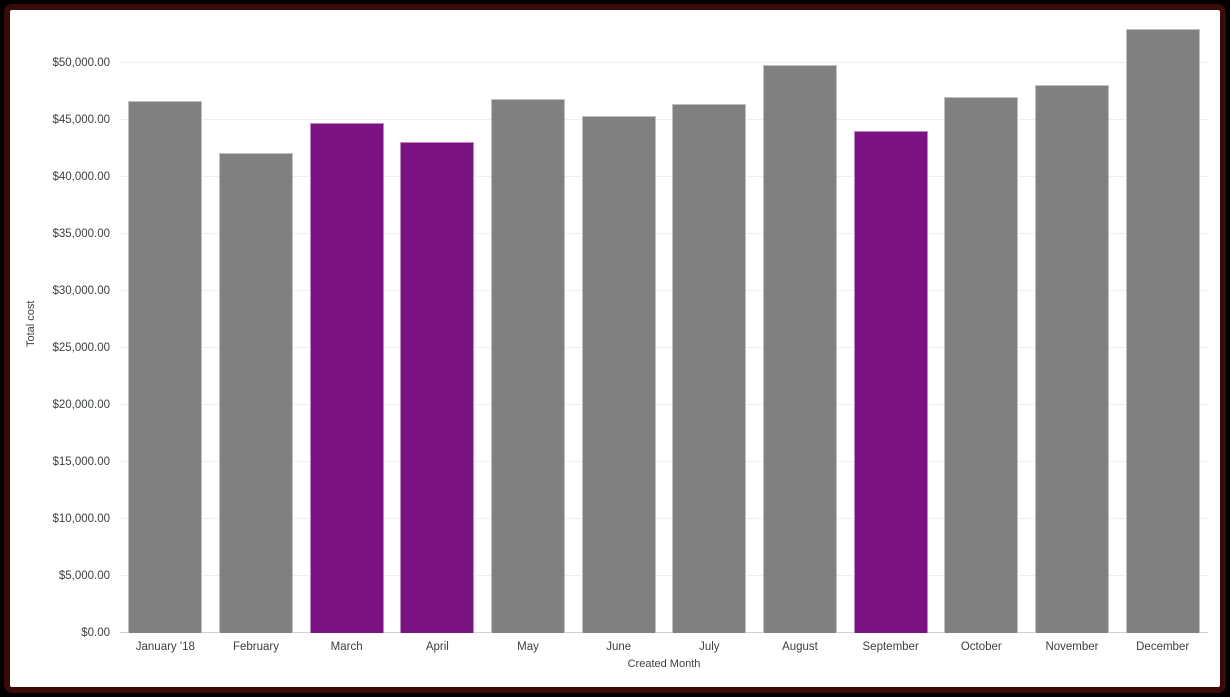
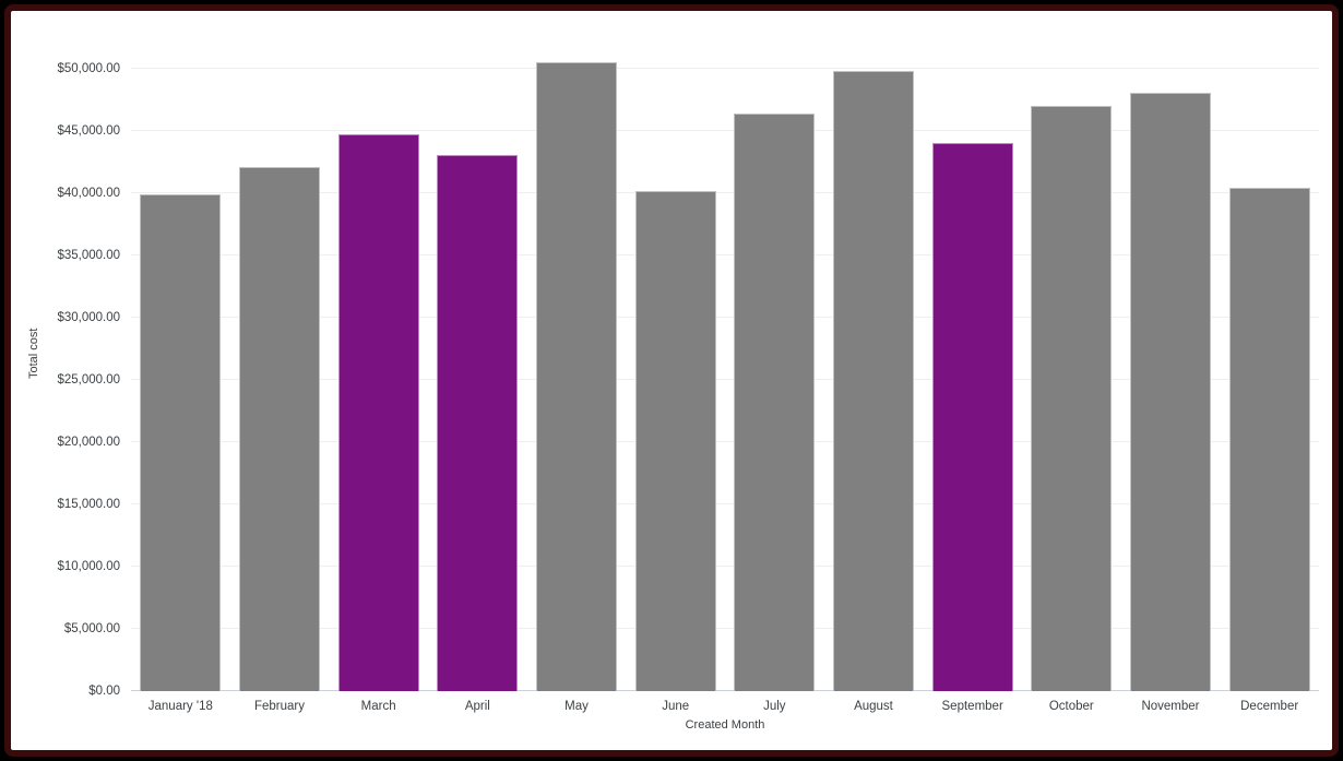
January '18: $46600 -> $39900
May: $46800 -> $50500
June: $45400 -> $40200
December: $53000 -> $40400
